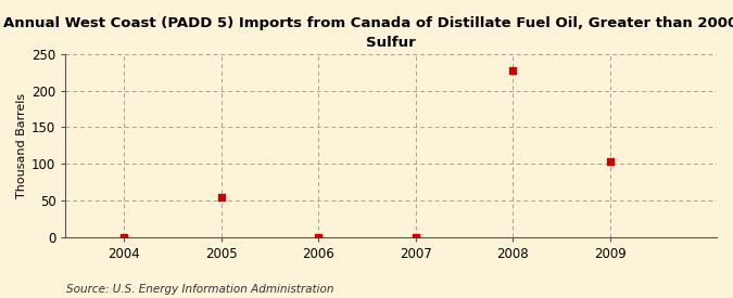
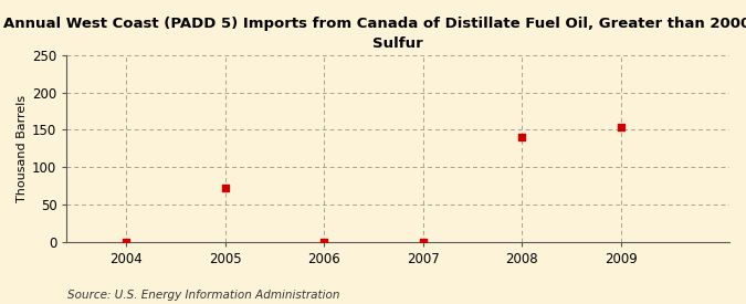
2005: 55 -> 72
2008: 228 -> 140
2009: 103 -> 154
